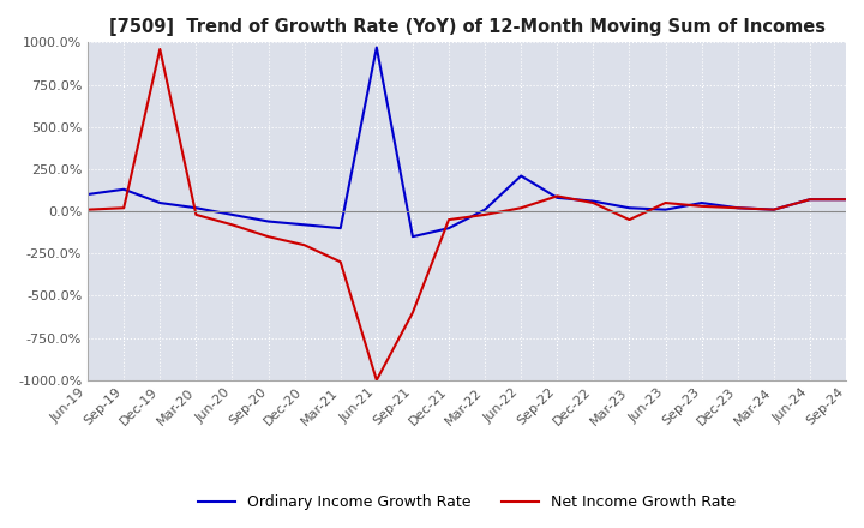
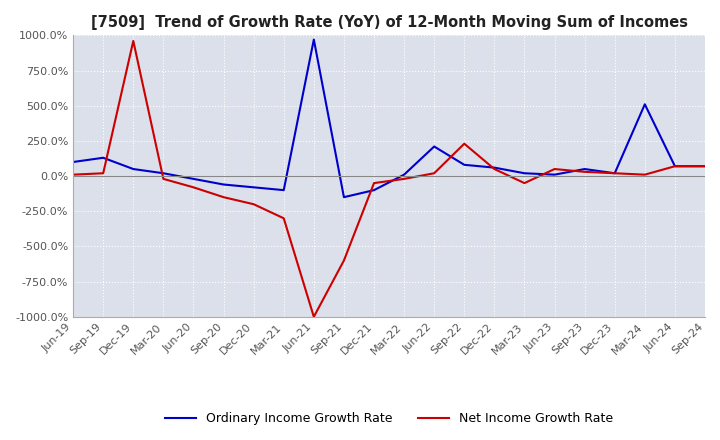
Net Income Growth Rate/Sep-22: 90% -> 230%
Ordinary Income Growth Rate/Mar-24: 10% -> 510%
